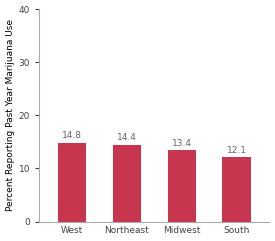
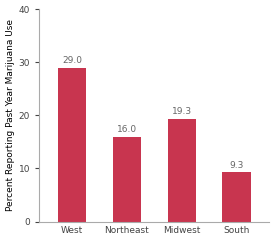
West: 14.8 -> 29.0
Northeast: 14.4 -> 16.0
Midwest: 13.4 -> 19.3
South: 12.1 -> 9.3
